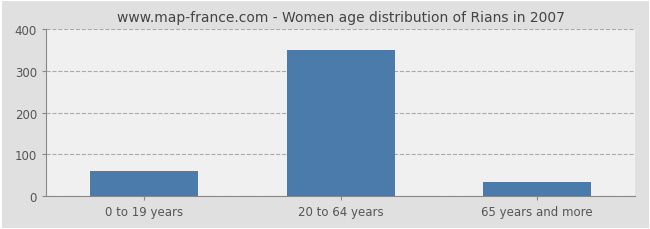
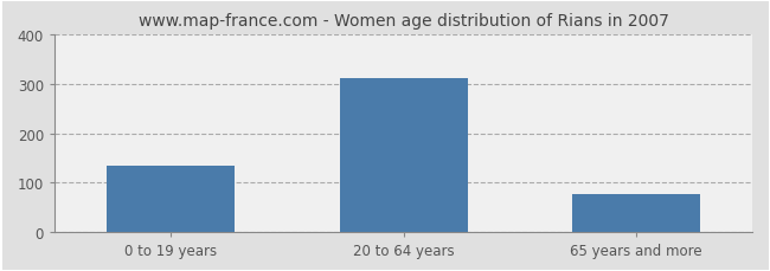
0 to 19 years: 60 -> 135
20 to 64 years: 350 -> 311
65 years and more: 35 -> 78
